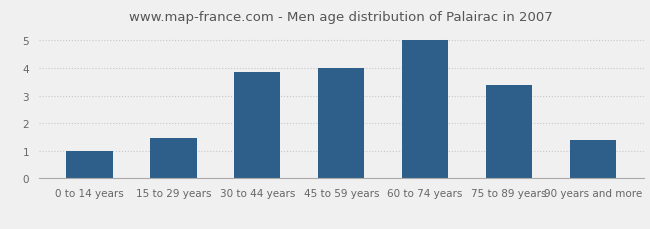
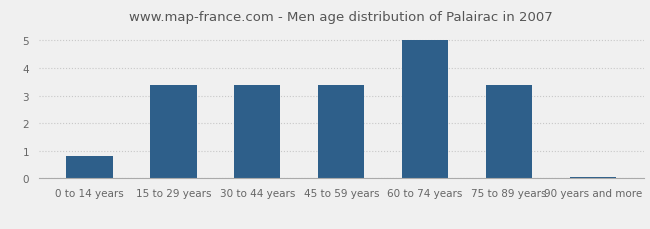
0 to 14 years: 1.00 -> 0.80
15 to 29 years: 1.45 -> 3.40
30 to 44 years: 3.85 -> 3.40
45 to 59 years: 4.00 -> 3.40
90 years and more: 1.40 -> 0.05
